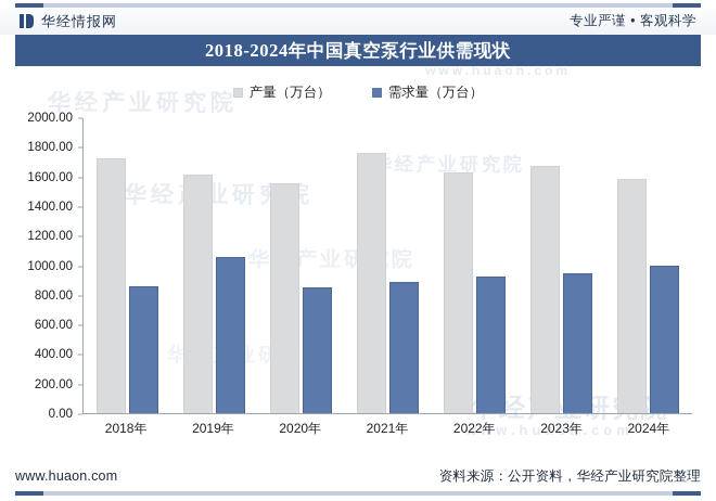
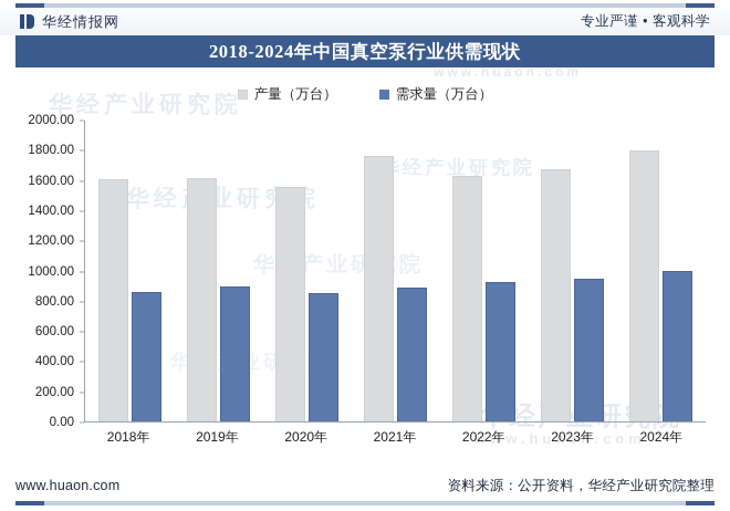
产量（万台）/2018年: 1730 -> 1610
需求量（万台）/2019年: 1060 -> 900
产量（万台）/2024年: 1590 -> 1800
